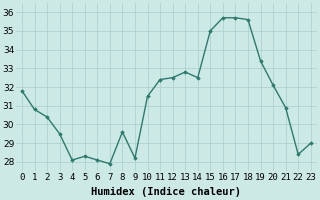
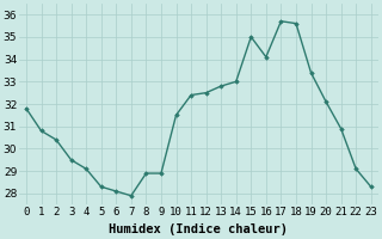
4: 28.1 -> 29.1
8: 29.6 -> 28.9
9: 28.2 -> 28.9
14: 32.5 -> 33.0
16: 35.7 -> 34.1
22: 28.4 -> 29.1
23: 29.0 -> 28.3
